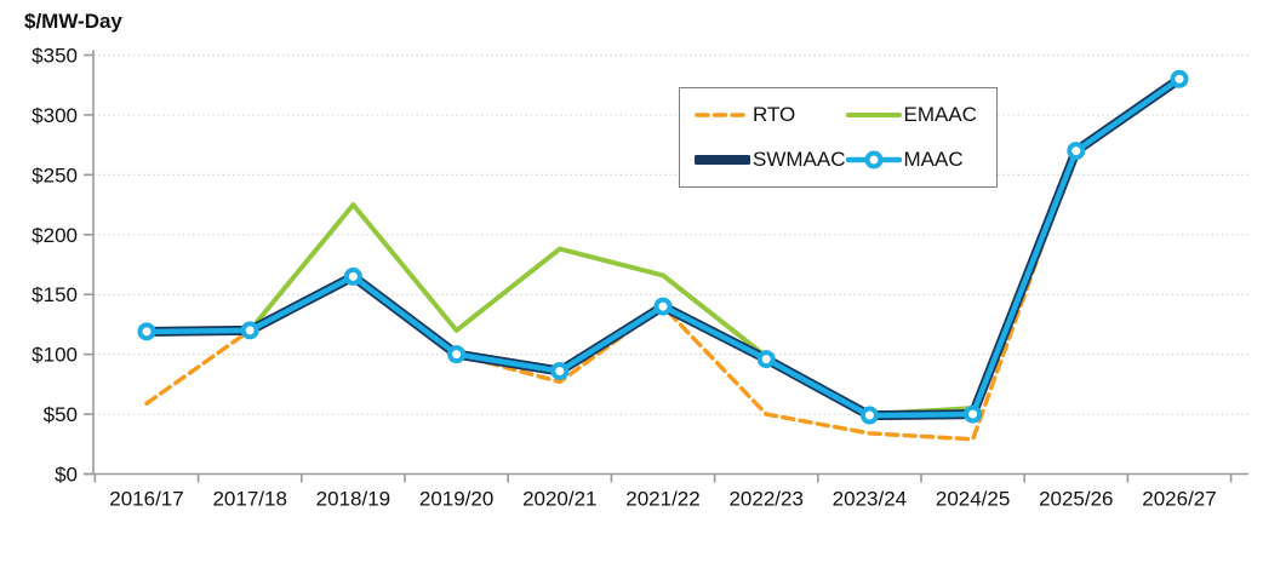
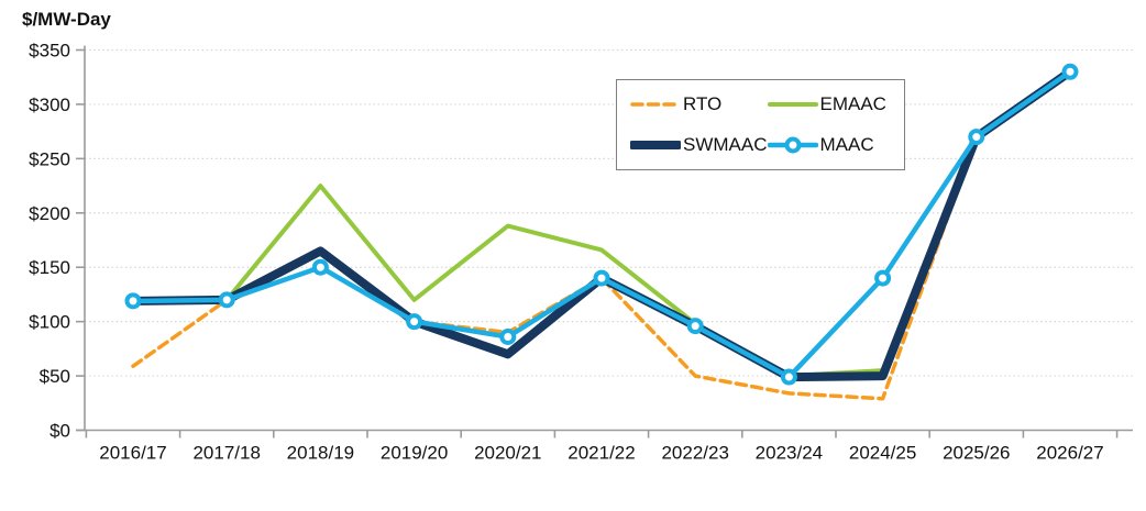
MAAC/2018/19: $160 -> $150
RTO/2020/21: $80 -> $90
SWMAAC/2020/21: $90 -> $70
MAAC/2024/25: $50 -> $140
